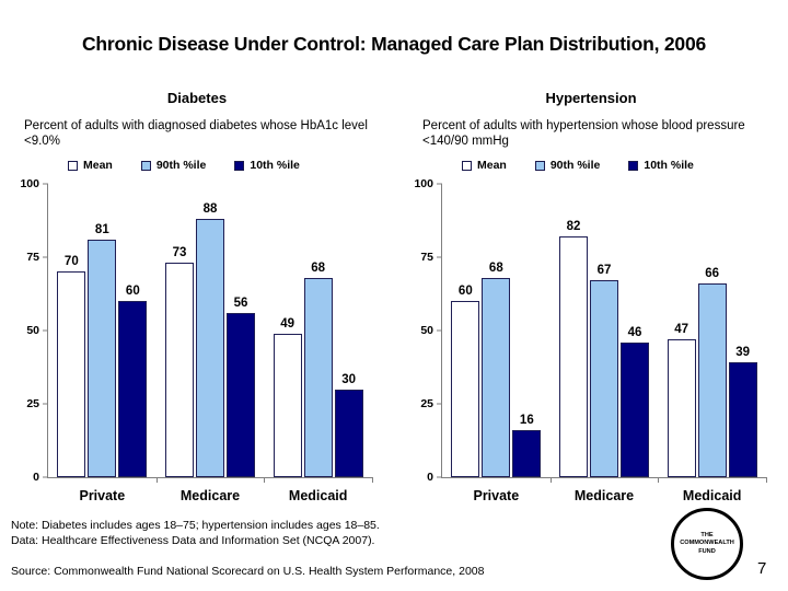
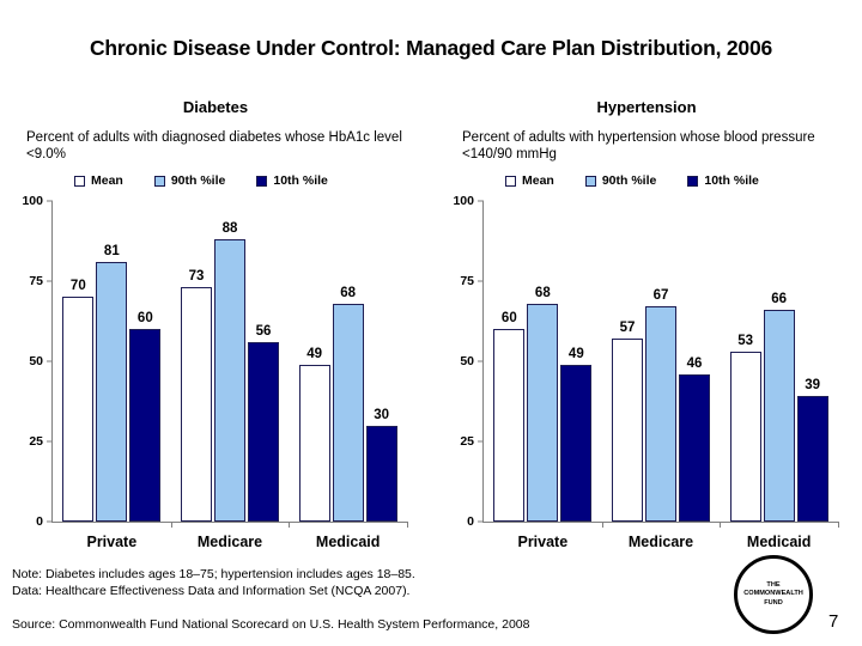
Hypertension/10th %ile/Private: 16 -> 49
Hypertension/Mean/Medicare: 82 -> 57
Hypertension/Mean/Medicaid: 47 -> 53
